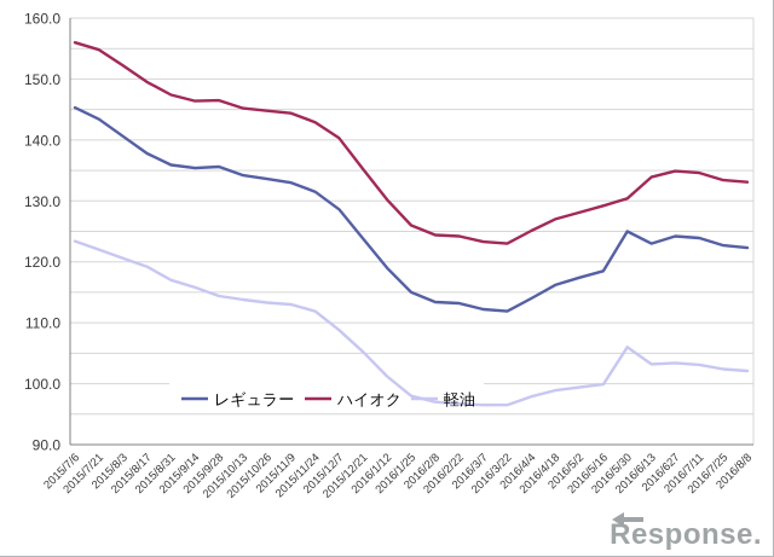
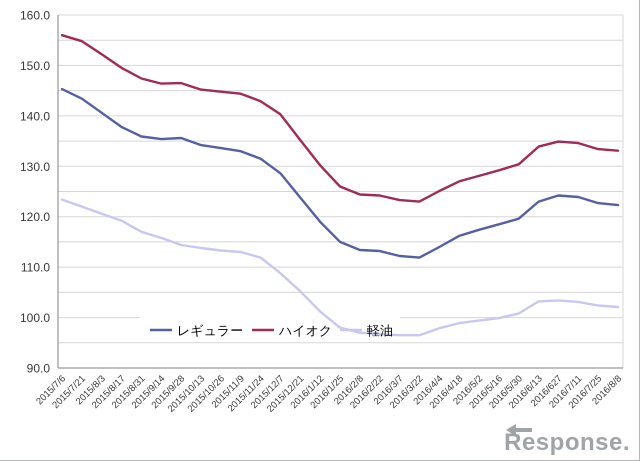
レギュラー/2016/5/30: 125 -> 120
軽油/2016/5/30: 106 -> 101
